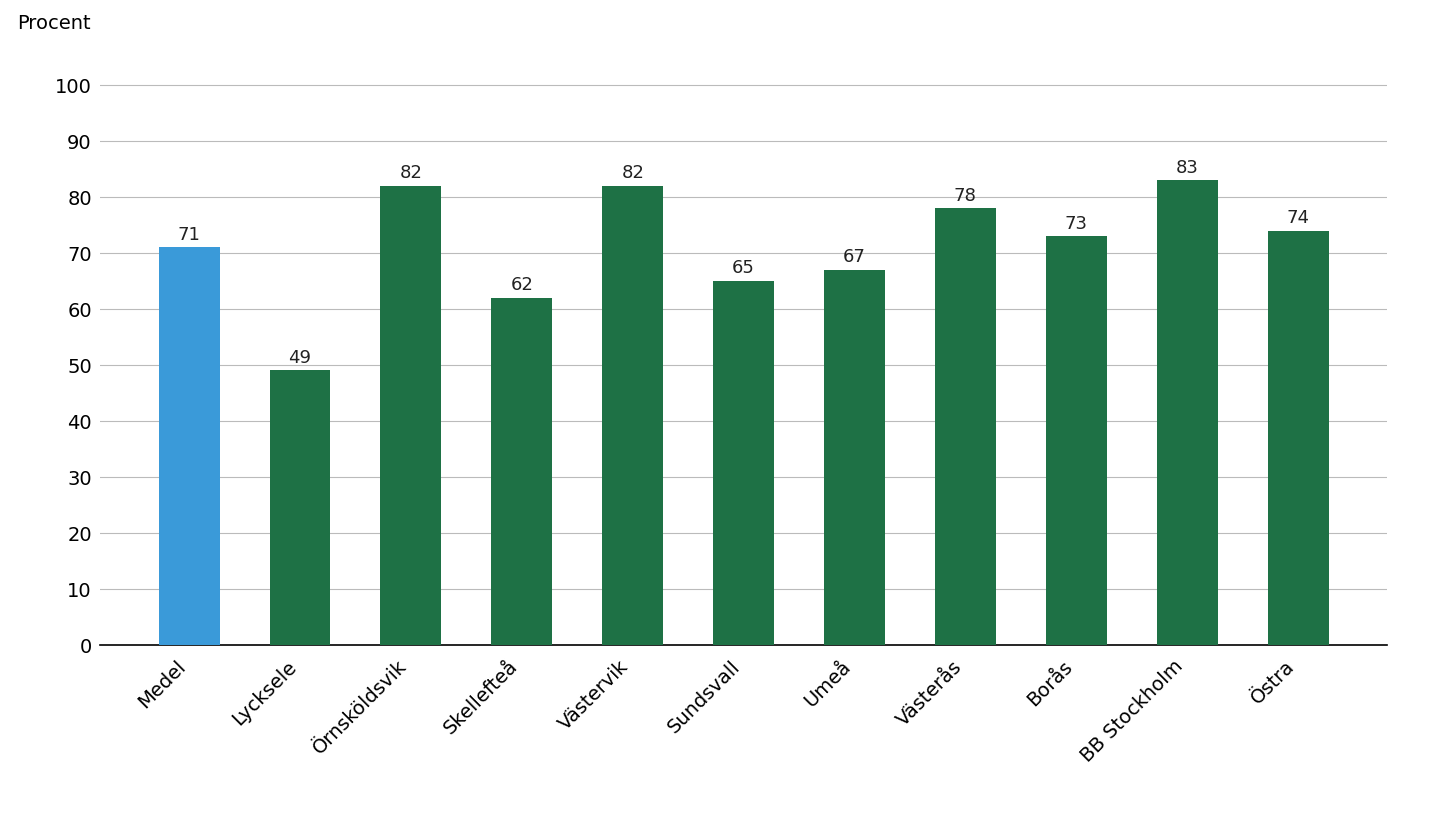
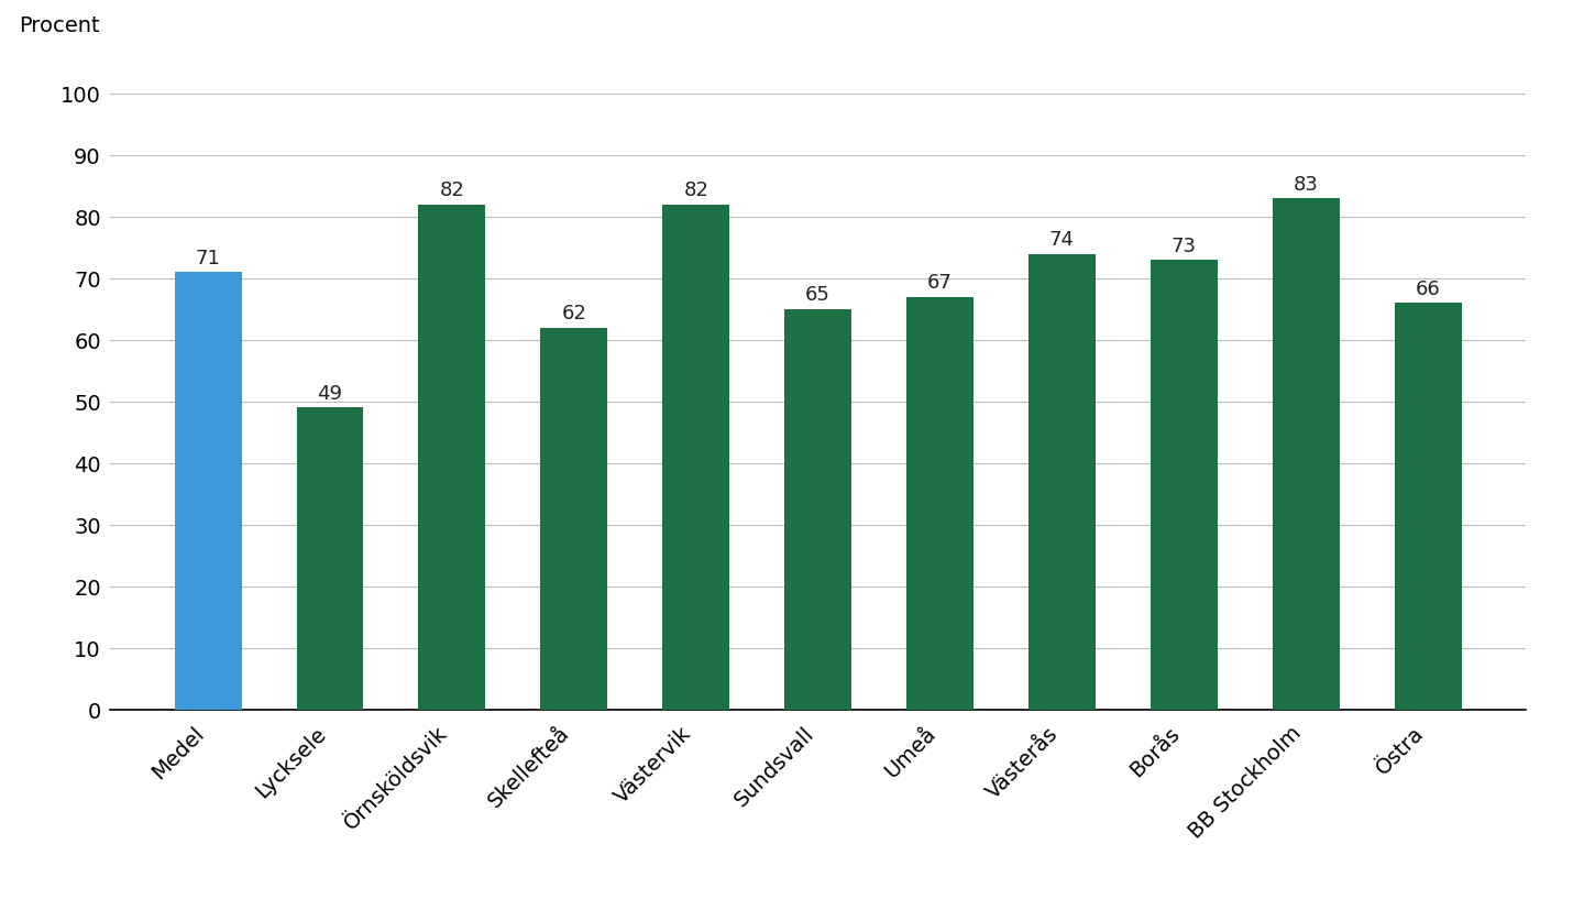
Västerås: 78 -> 74
Östra: 74 -> 66
